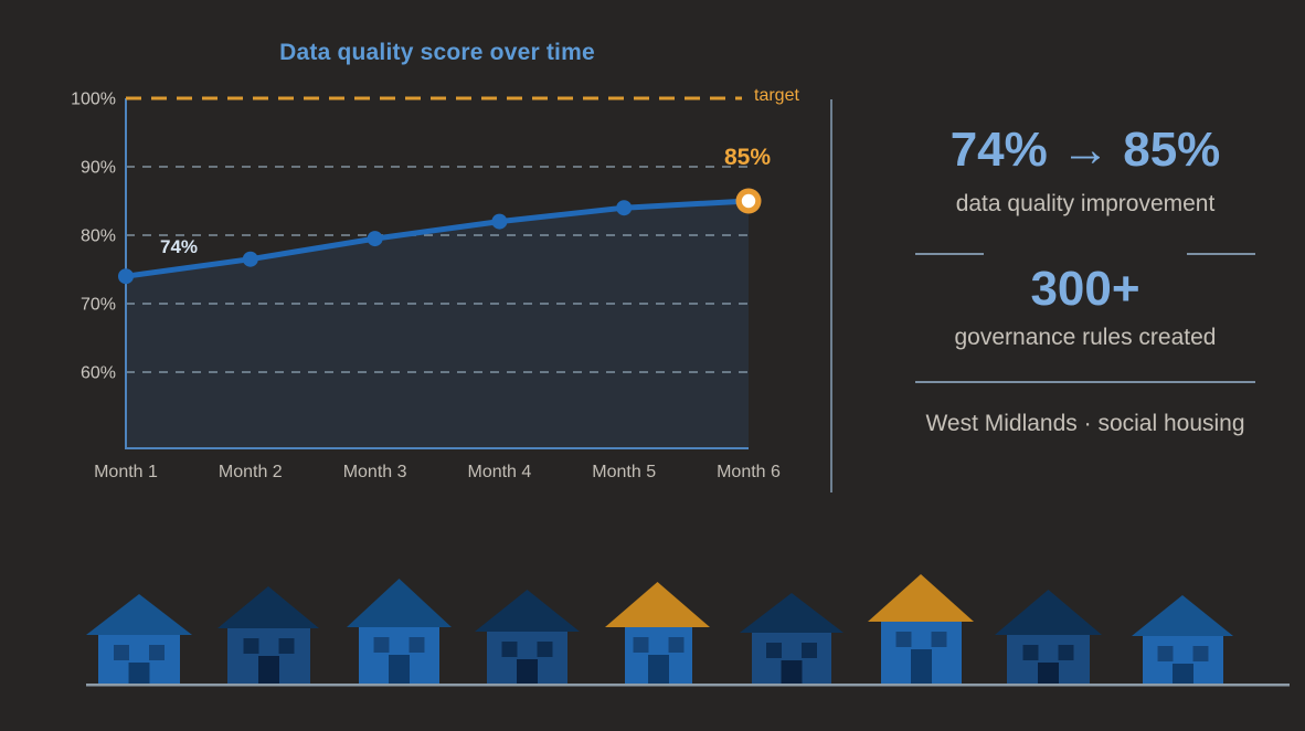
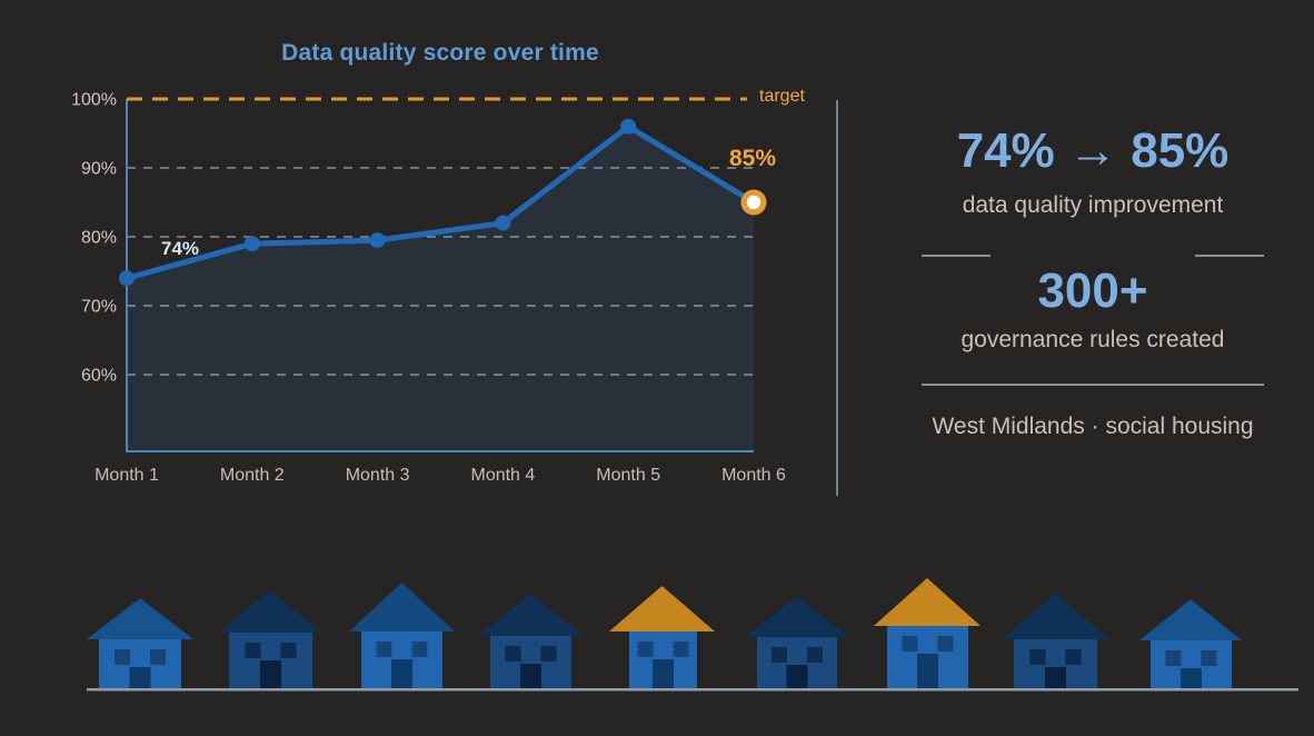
Month 2: 76% -> 79%
Month 5: 84% -> 96%
